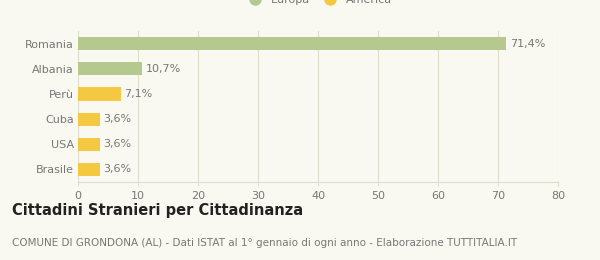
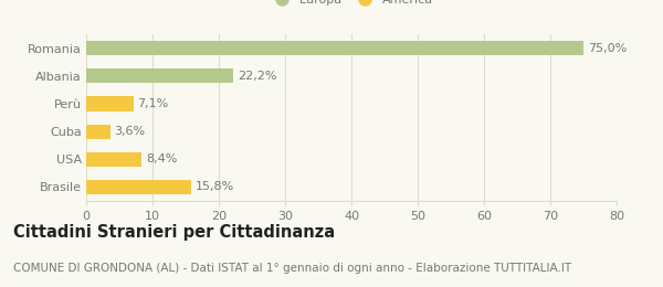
Romania: 71,4% -> 75,0%
Albania: 10,7% -> 22,2%
USA: 3,6% -> 8,4%
Brasile: 3,6% -> 15,8%
